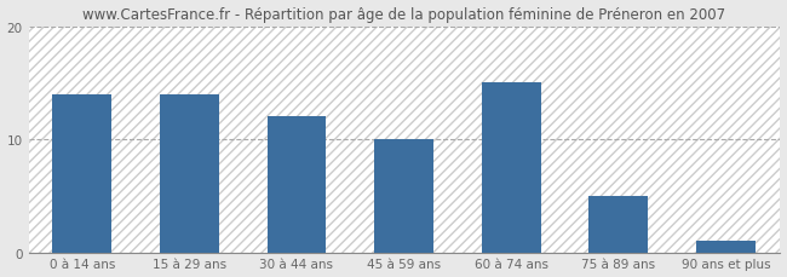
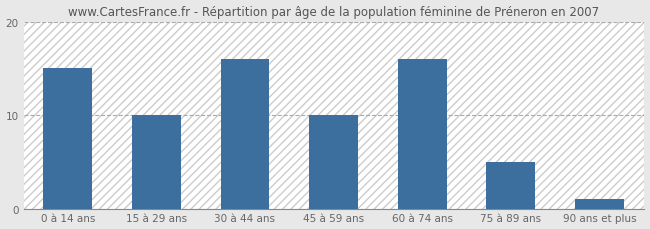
0 à 14 ans: 14 -> 15
15 à 29 ans: 14 -> 10
30 à 44 ans: 12 -> 16
60 à 74 ans: 15 -> 16
